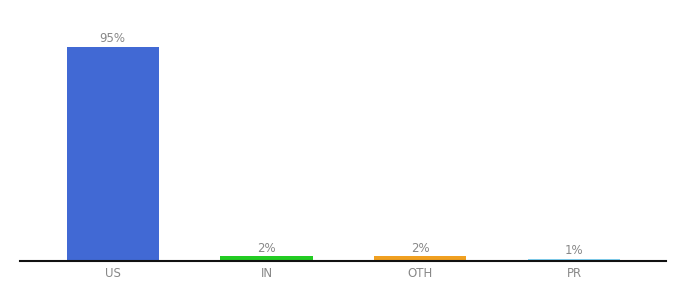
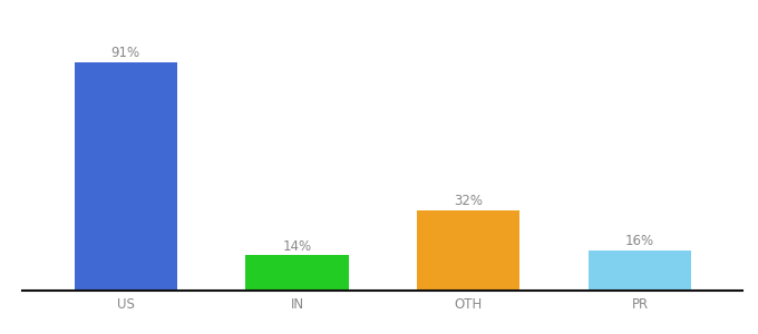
US: 95% -> 91%
IN: 2% -> 14%
OTH: 2% -> 32%
PR: 1% -> 16%
